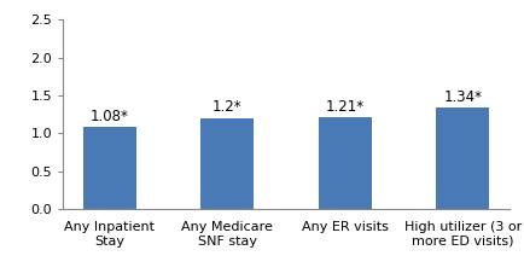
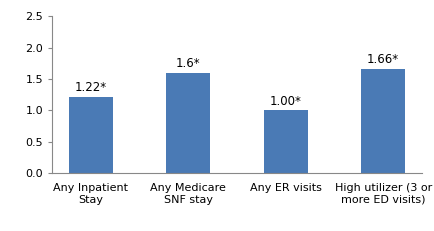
Any Inpatient Stay: 1.08* -> 1.22*
Any Medicare SNF stay: 1.2* -> 1.6*
Any ER visits: 1.21* -> 1.00*
High utilizer (3 or more ED visits): 1.34* -> 1.66*
